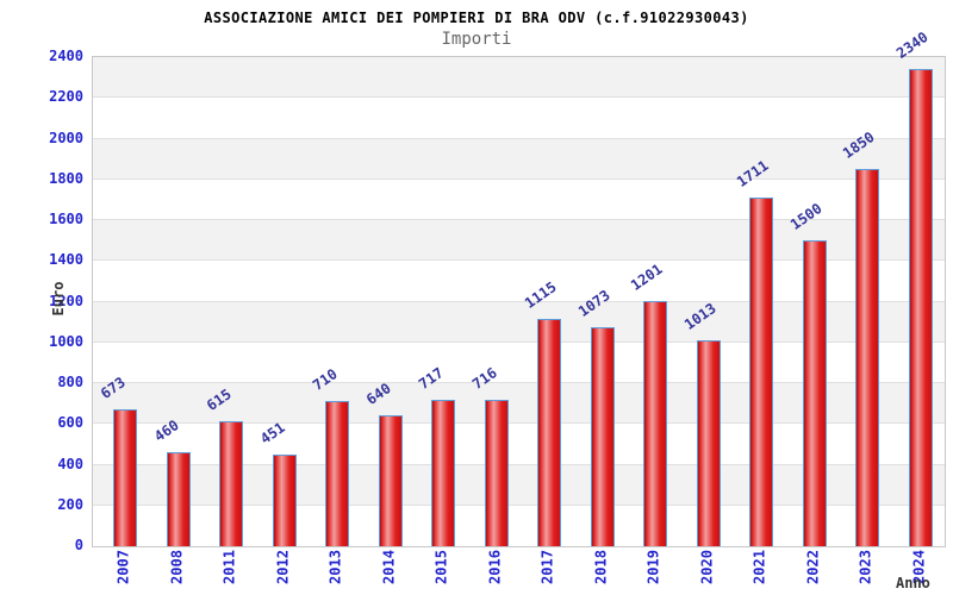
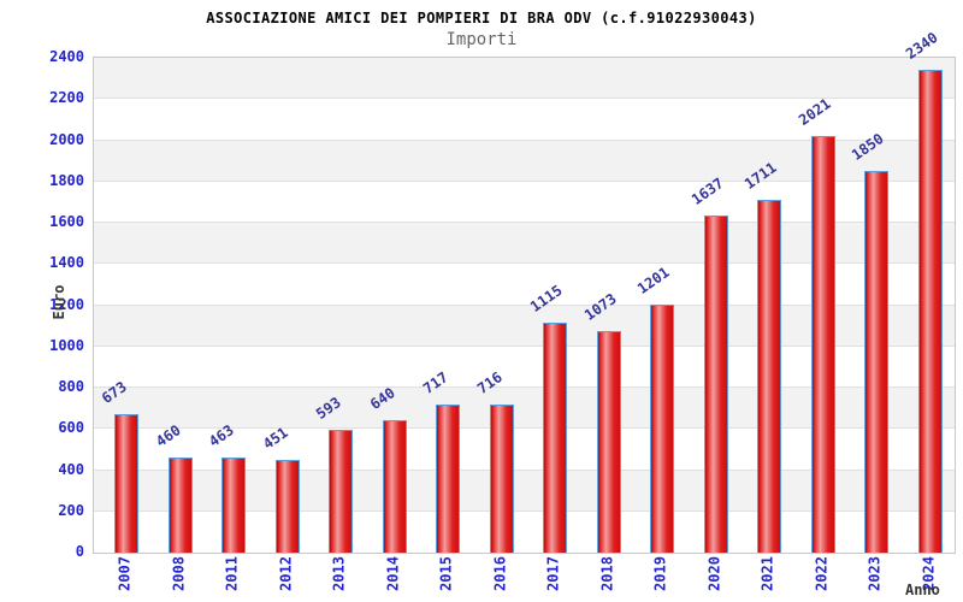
2011: 615 -> 463
2013: 710 -> 593
2020: 1013 -> 1637
2022: 1500 -> 2021
